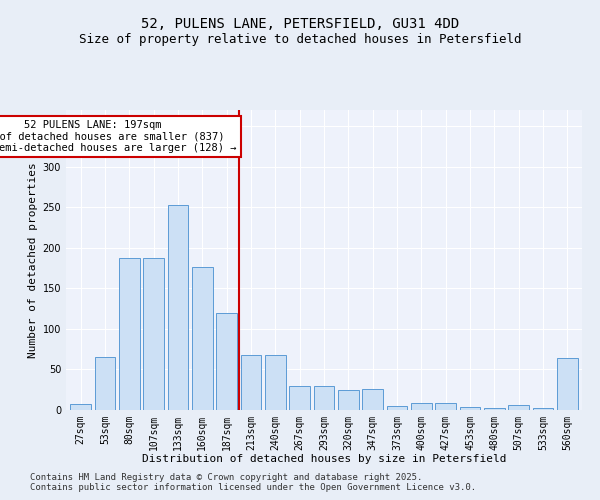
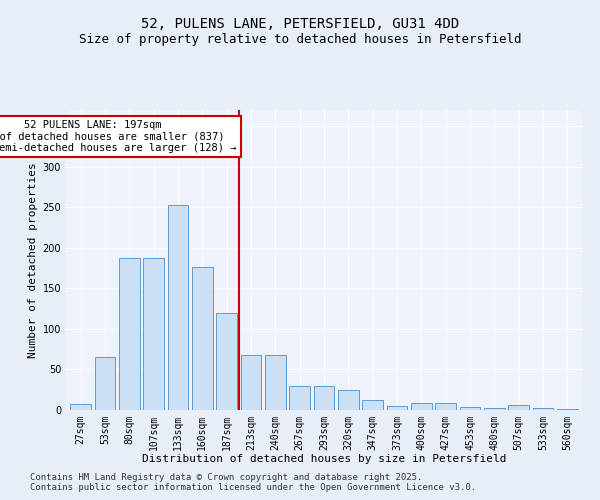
347sqm: 26 -> 12
560sqm: 64 -> 1
